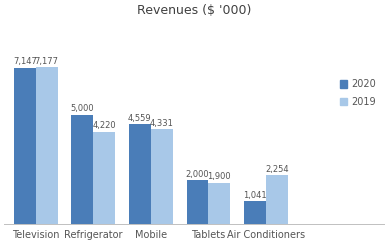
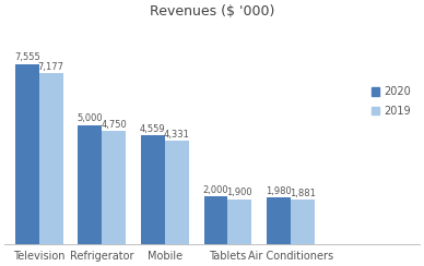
2020/Television: 7,147 -> 7,555
2019/Refrigerator: 4,220 -> 4,750
2020/Air Conditioners: 1,041 -> 1,980
2019/Air Conditioners: 2,254 -> 1,881
